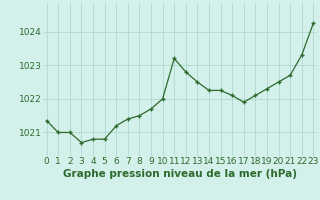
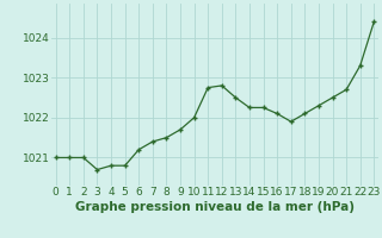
0: 1021.35 -> 1021.00
11: 1023.20 -> 1022.75
23: 1024.25 -> 1024.40
